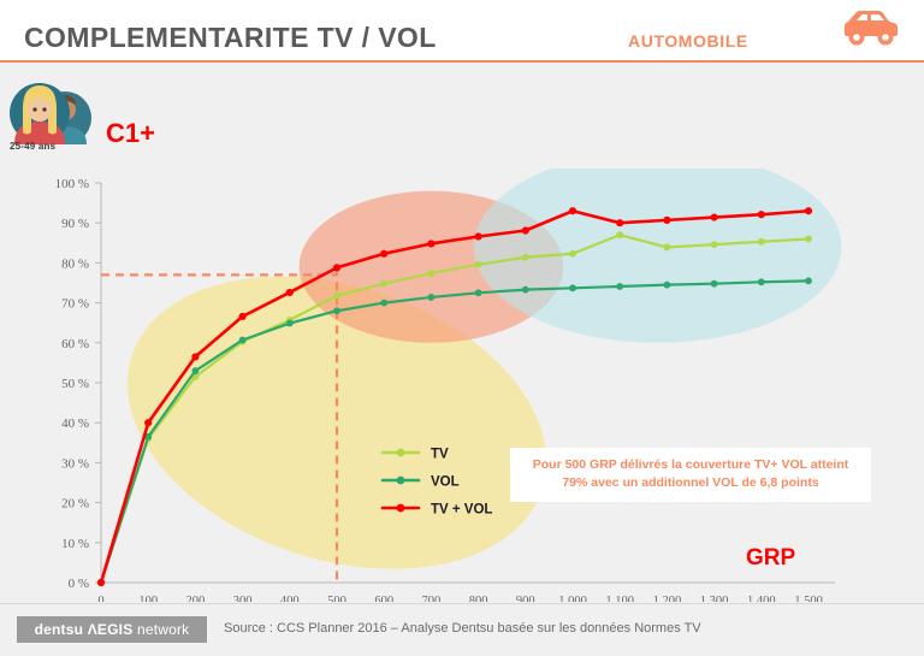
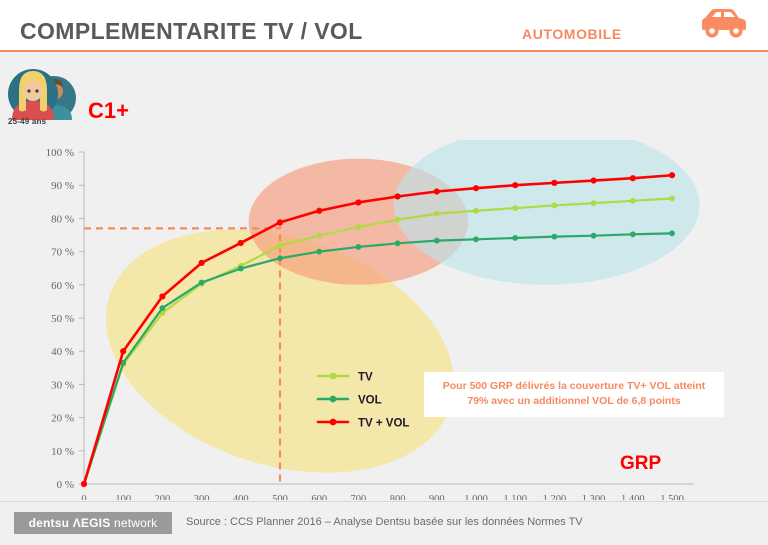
TV + VOL/1000: 93% -> 89%
TV/1100: 87% -> 83%
